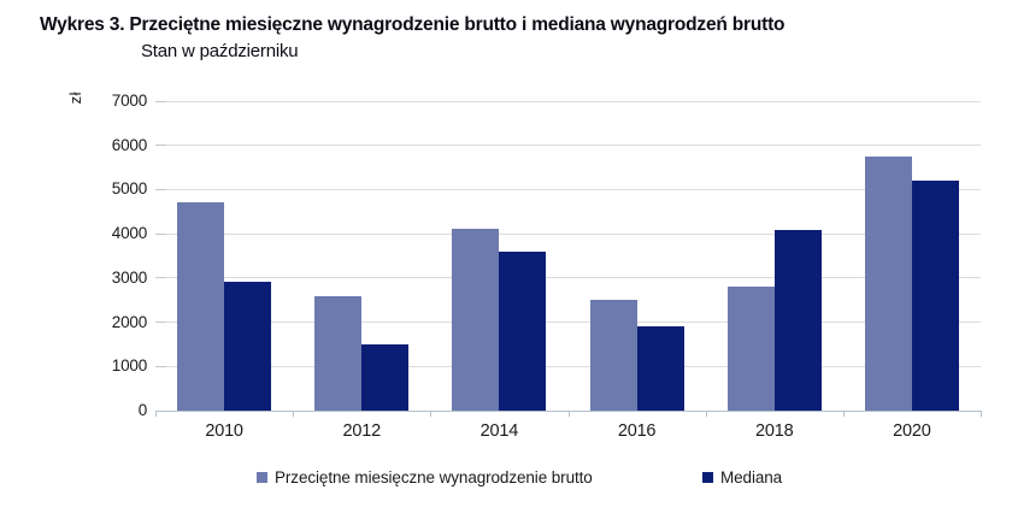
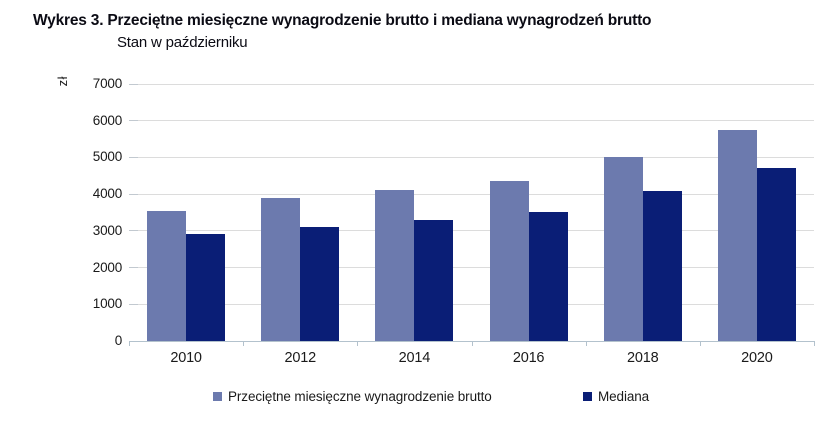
Przeciętne miesięczne wynagrodzenie brutto/2010: 4700 -> 3500
Przeciętne miesięczne wynagrodzenie brutto/2012: 2600 -> 3900
Mediana/2012: 1500 -> 3100
Mediana/2014: 3600 -> 3300
Przeciętne miesięczne wynagrodzenie brutto/2016: 2500 -> 4300
Mediana/2016: 1900 -> 3500
Przeciętne miesięczne wynagrodzenie brutto/2018: 2800 -> 5000
Mediana/2020: 5200 -> 4700
